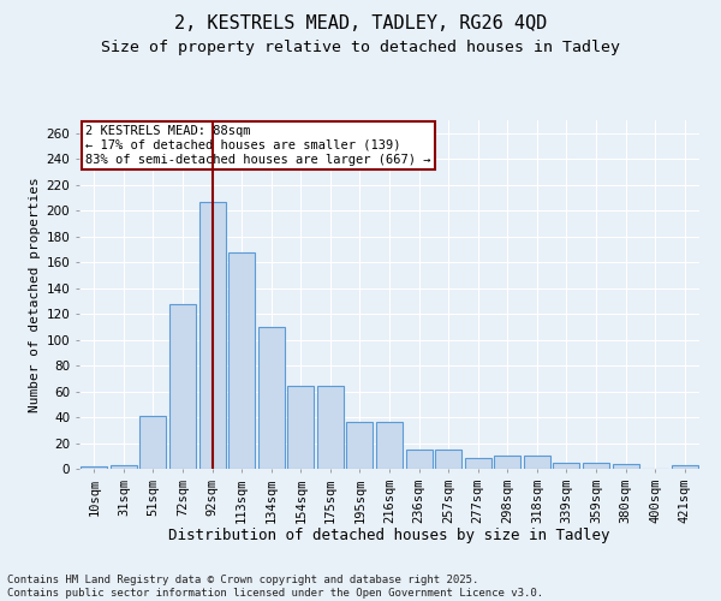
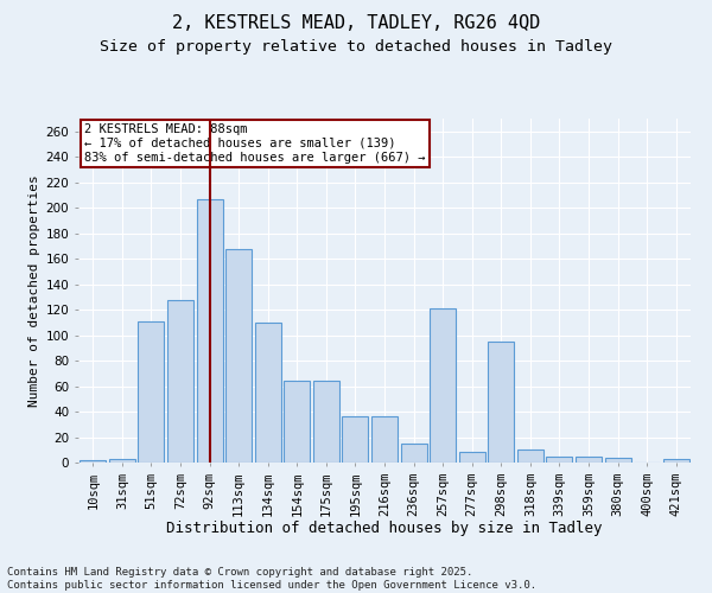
51sqm: 41 -> 111
257sqm: 15 -> 121
298sqm: 10 -> 95
